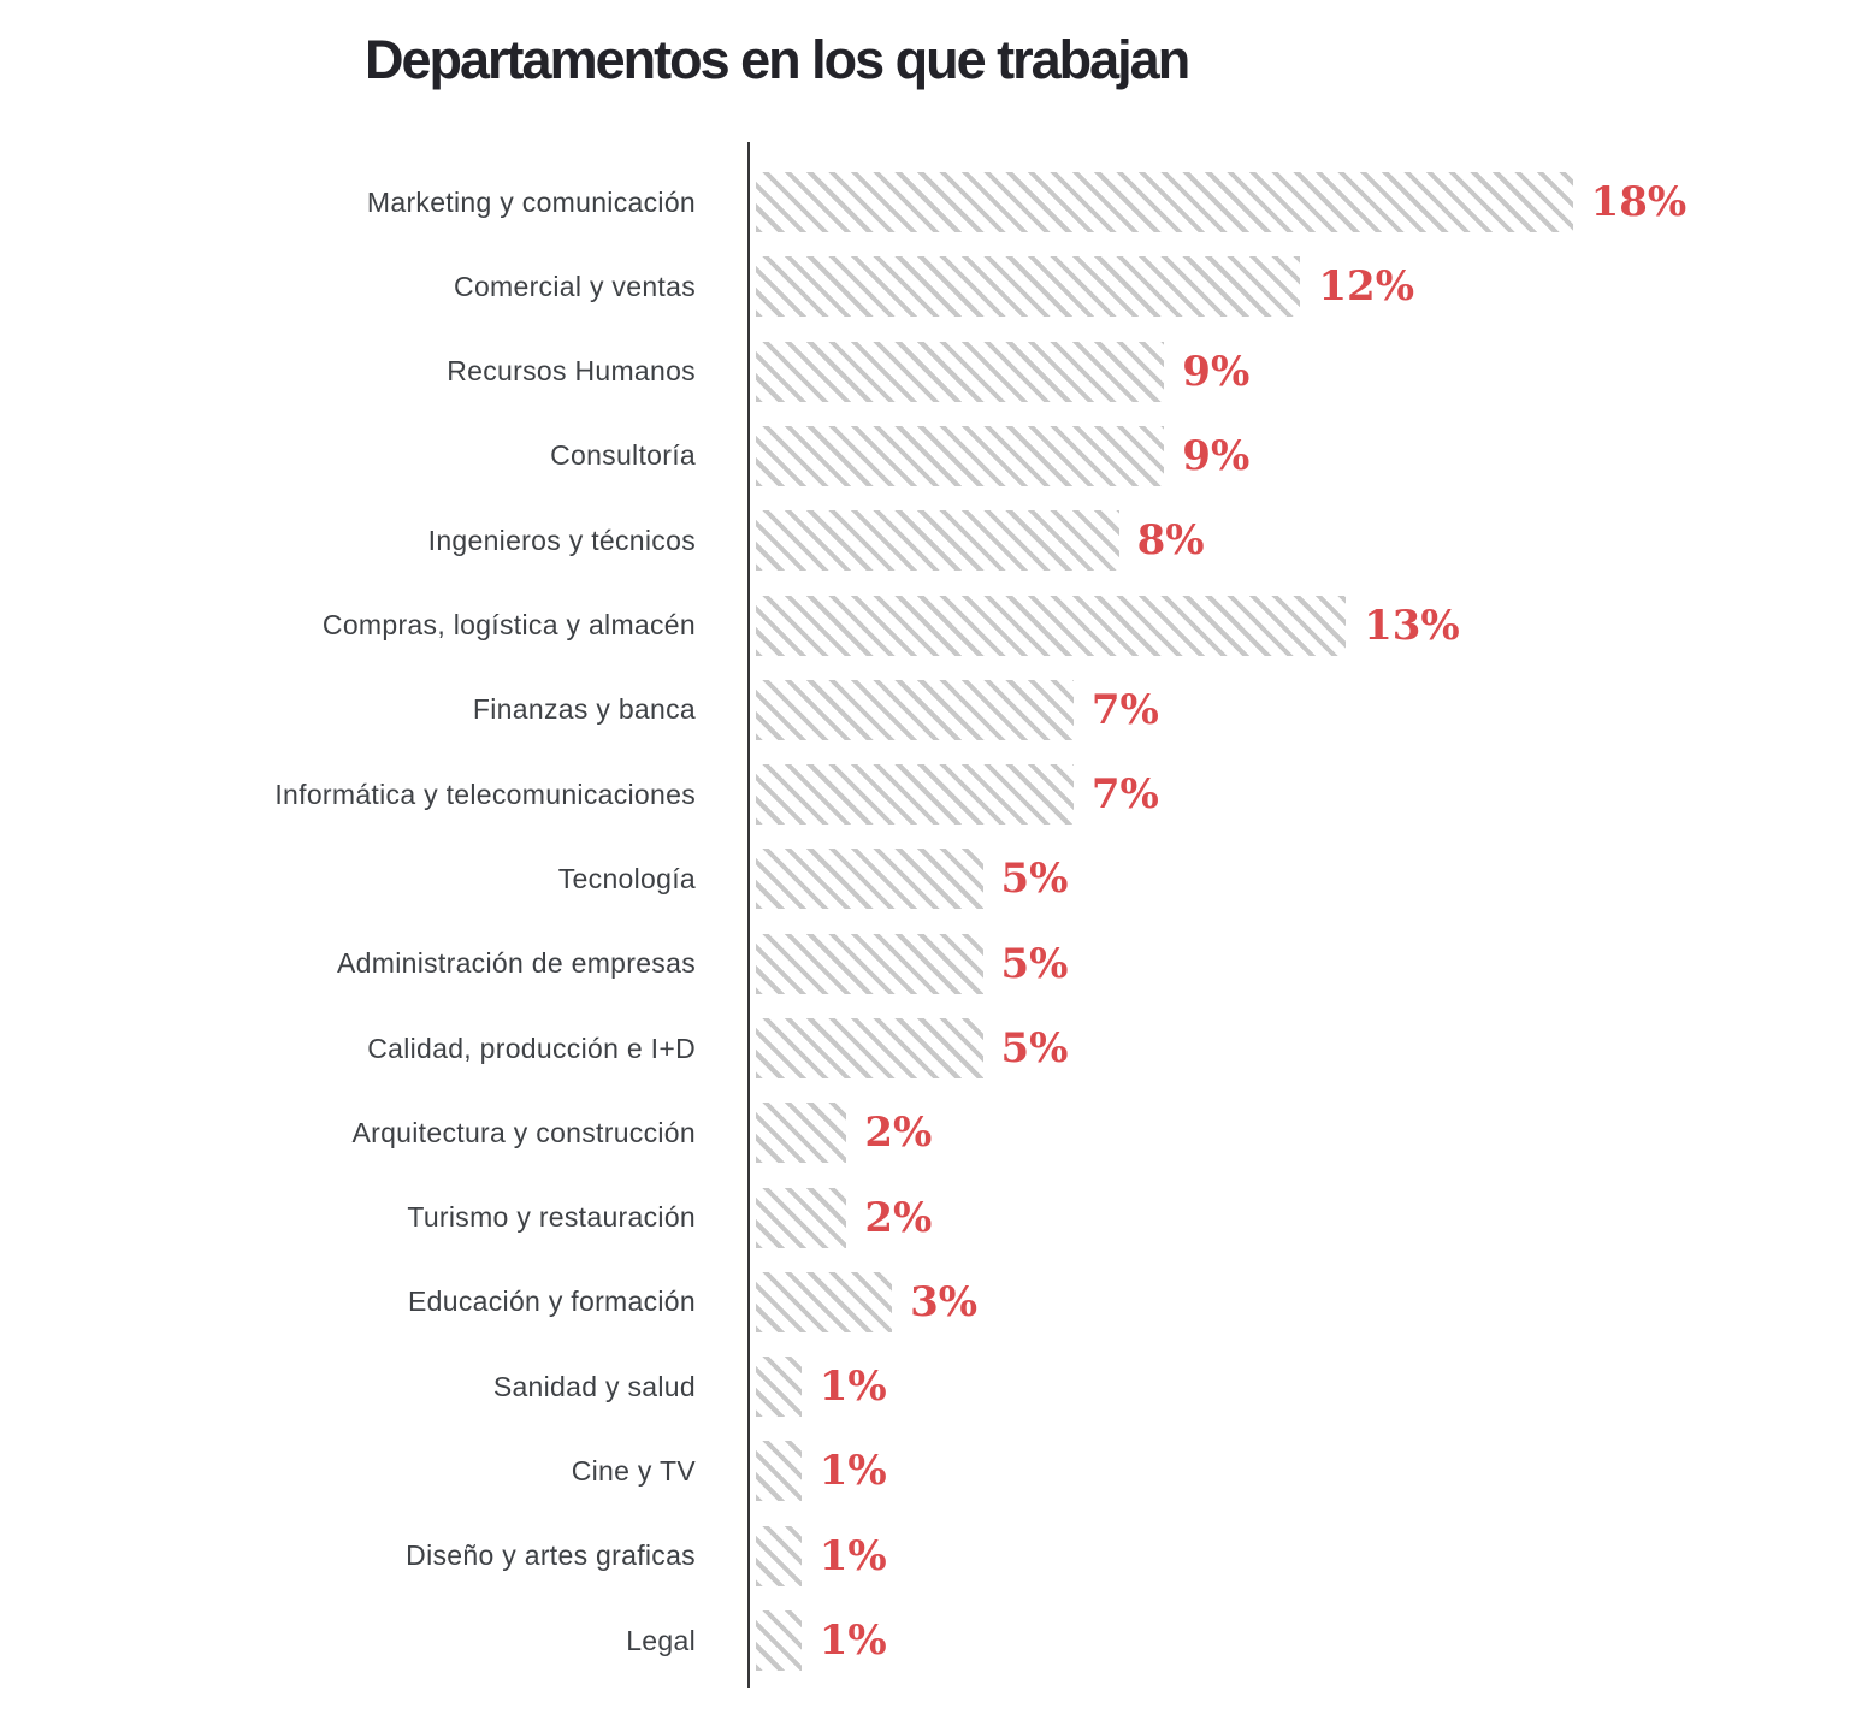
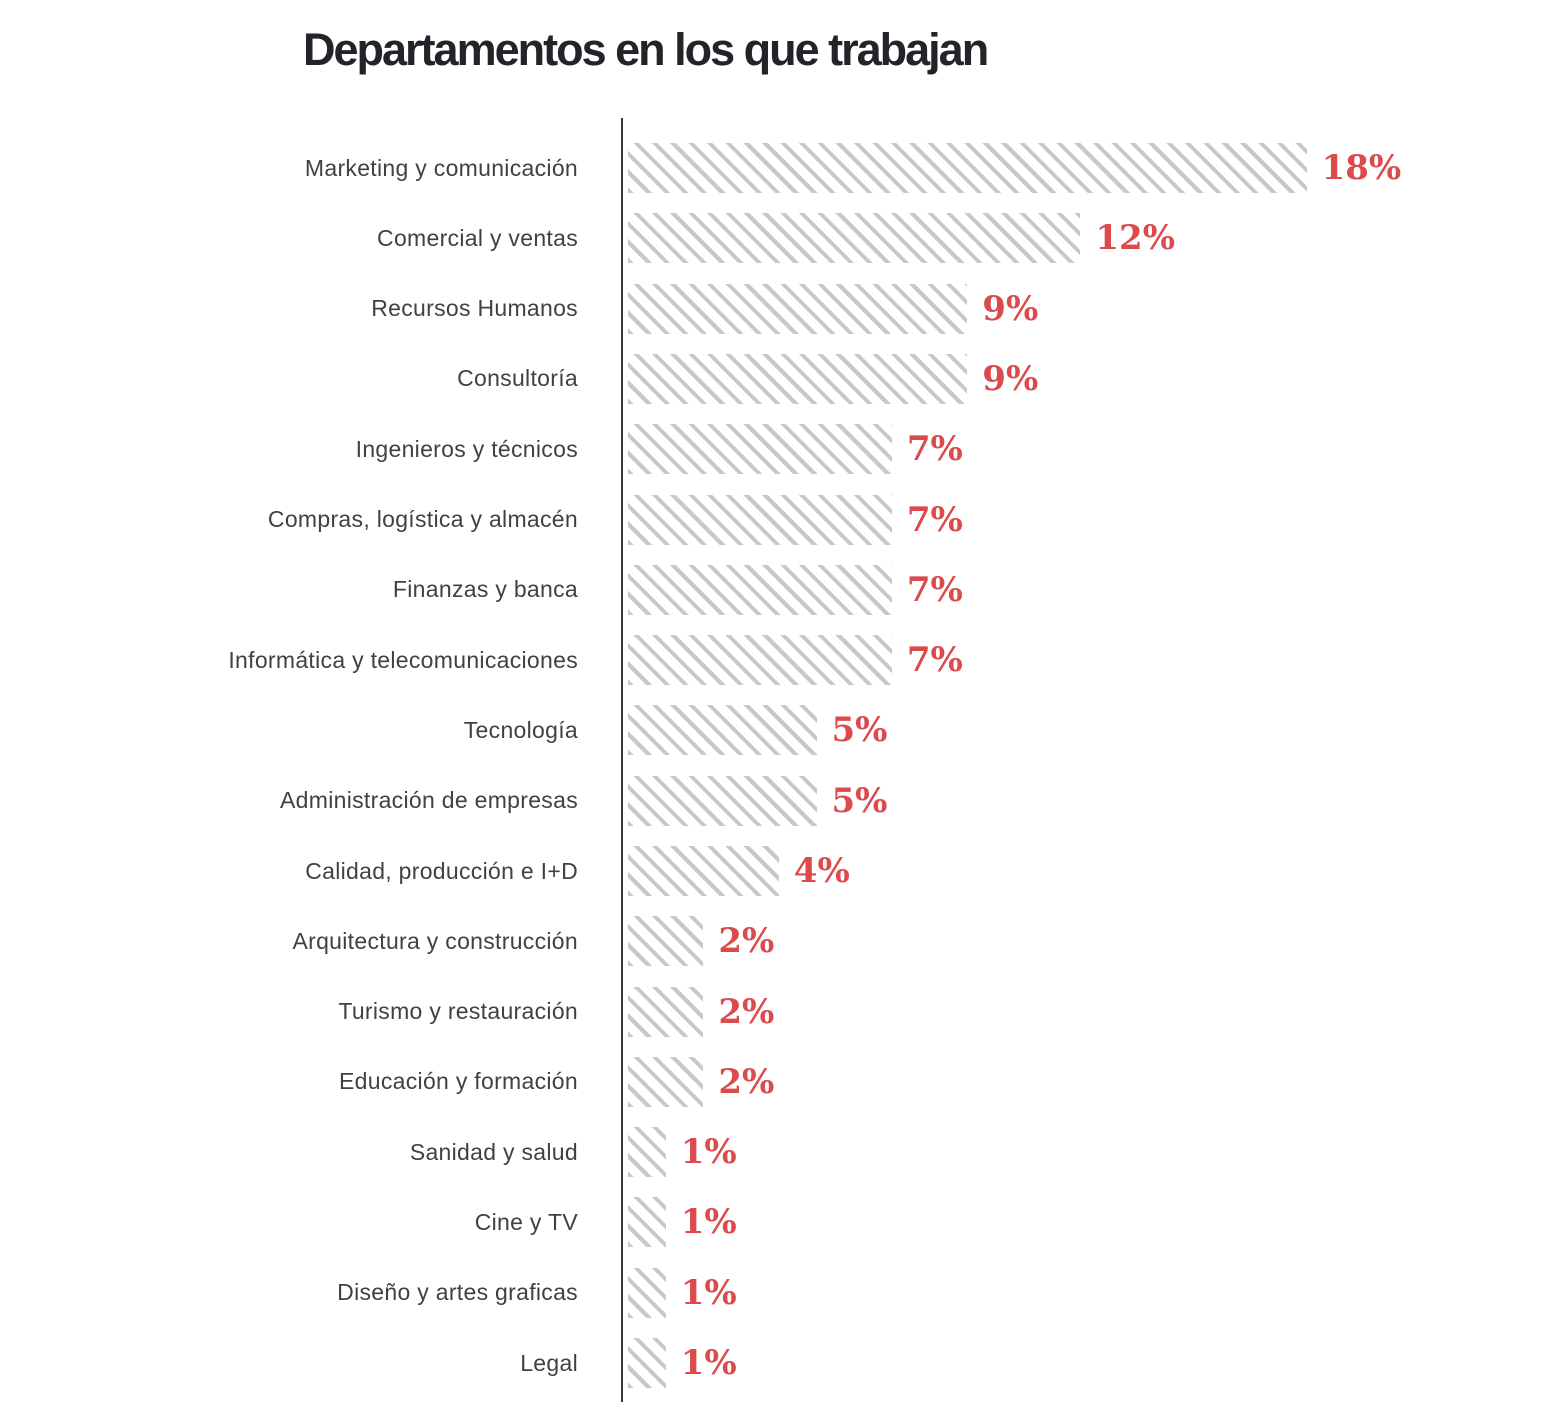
Ingenieros y técnicos: 8% -> 7%
Compras, logística y almacén: 13% -> 7%
Calidad, producción e I+D: 5% -> 4%
Educación y formación: 3% -> 2%
